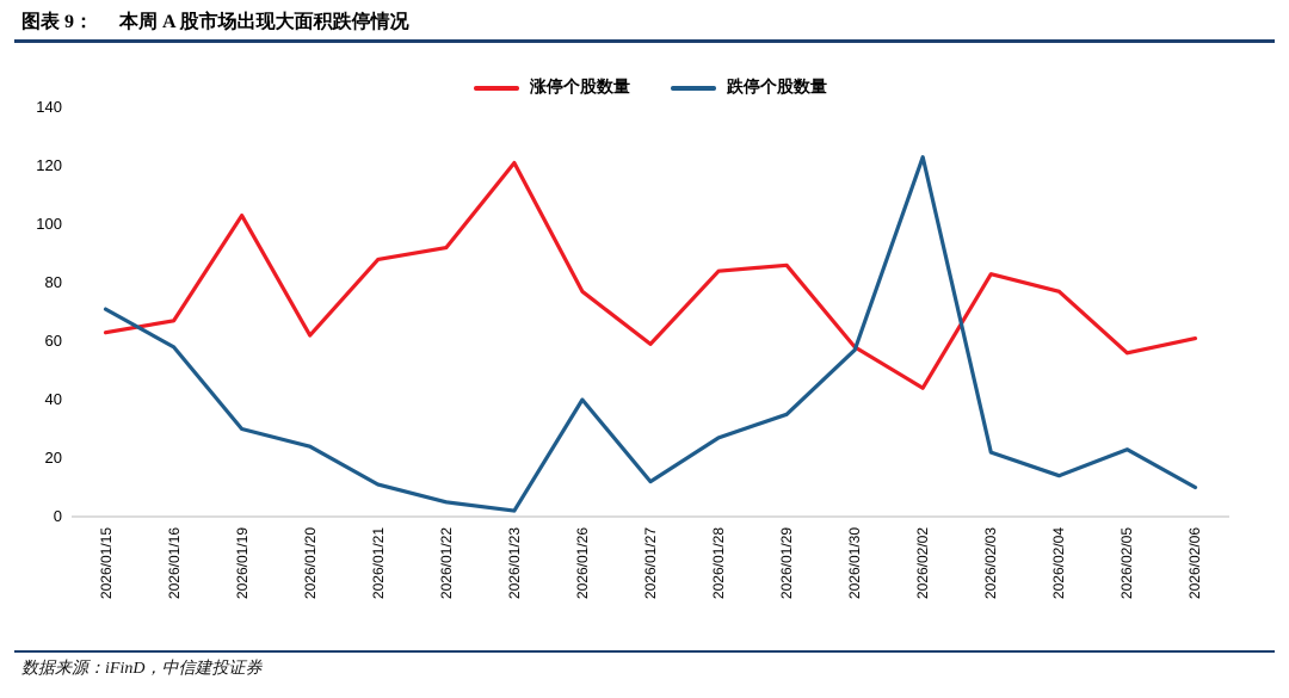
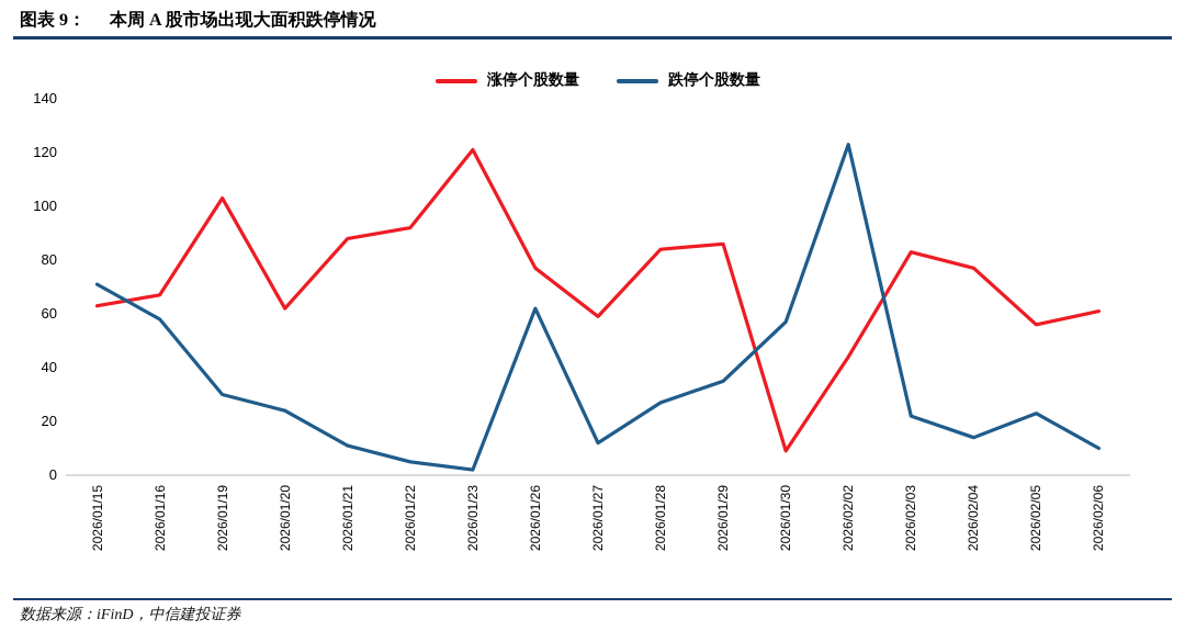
跌停个股数量/2026/01/26: 40 -> 62
涨停个股数量/2026/01/30: 58 -> 9
